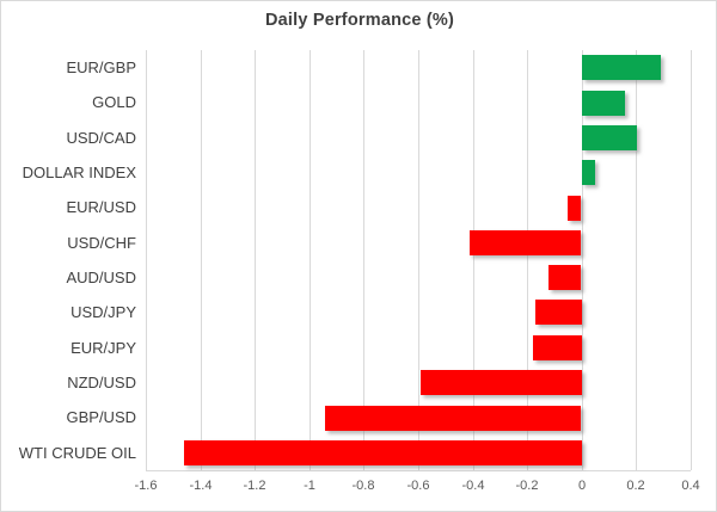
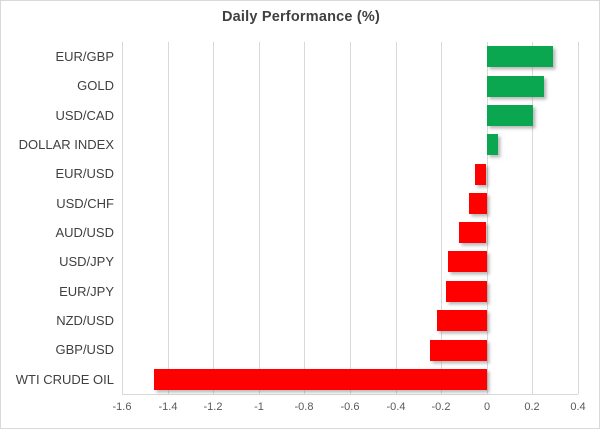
GOLD: 0.16 -> 0.25
USD/CHF: -0.41 -> -0.08
NZD/USD: -0.59 -> -0.22
GBP/USD: -0.94 -> -0.25
